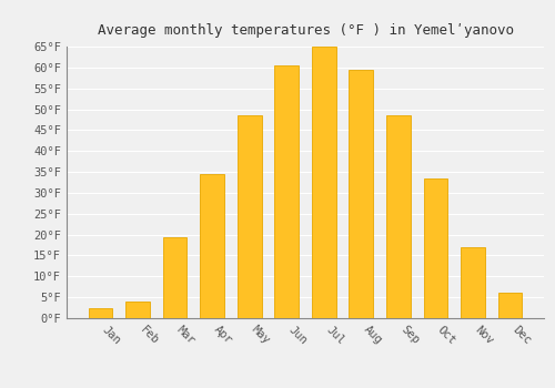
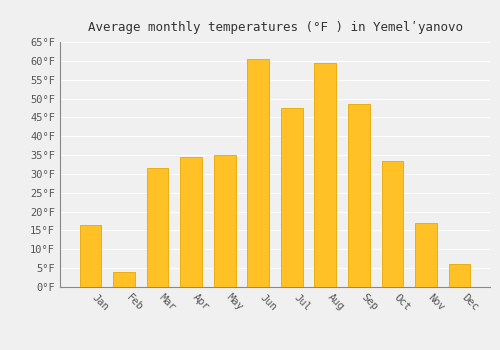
Jan: 2.5°F -> 16.5°F
Mar: 19.5°F -> 31.5°F
May: 48.5°F -> 35.0°F
Jul: 65.0°F -> 47.5°F
